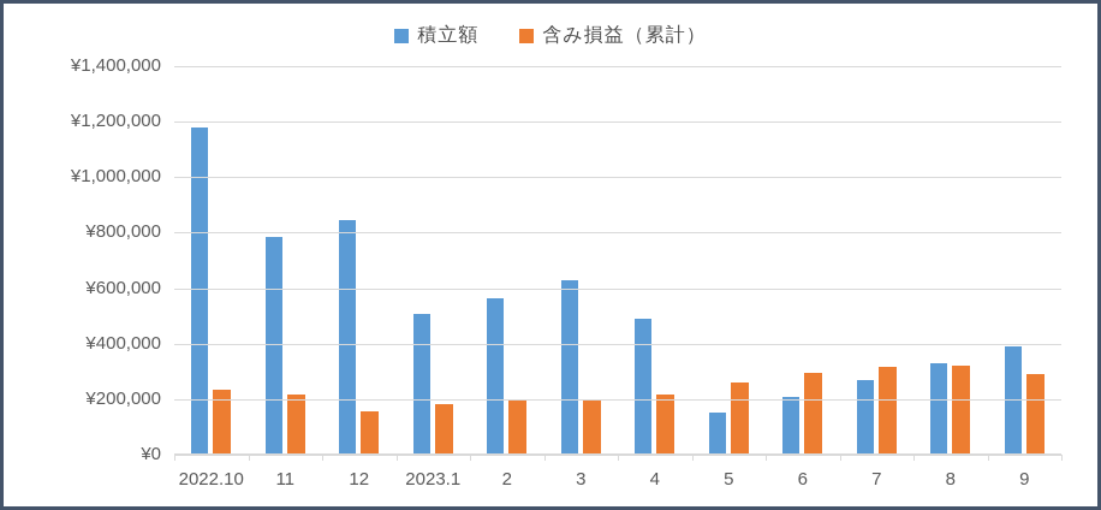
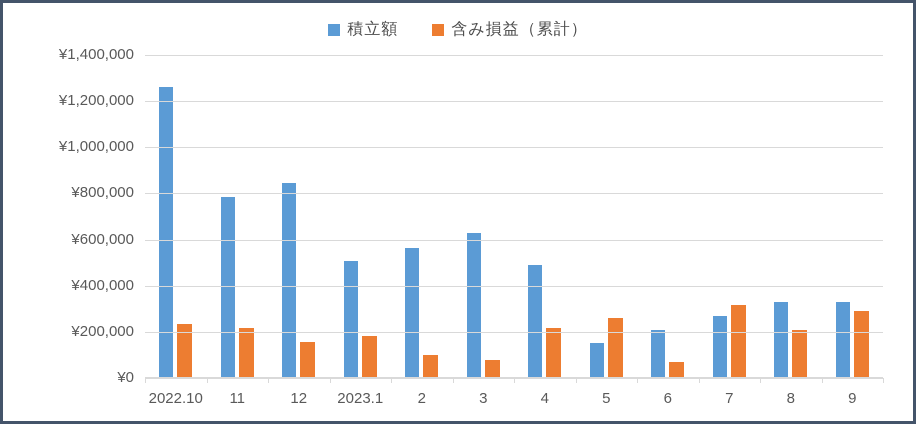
積立額/2022.10: ¥1180000 -> ¥1260000
含み損益（累計）/2: ¥200000 -> ¥100000
含み損益（累計）/3: ¥200000 -> ¥80000
含み損益（累計）/6: ¥300000 -> ¥70000
含み損益（累計）/8: ¥320000 -> ¥210000
積立額/9: ¥390000 -> ¥330000
